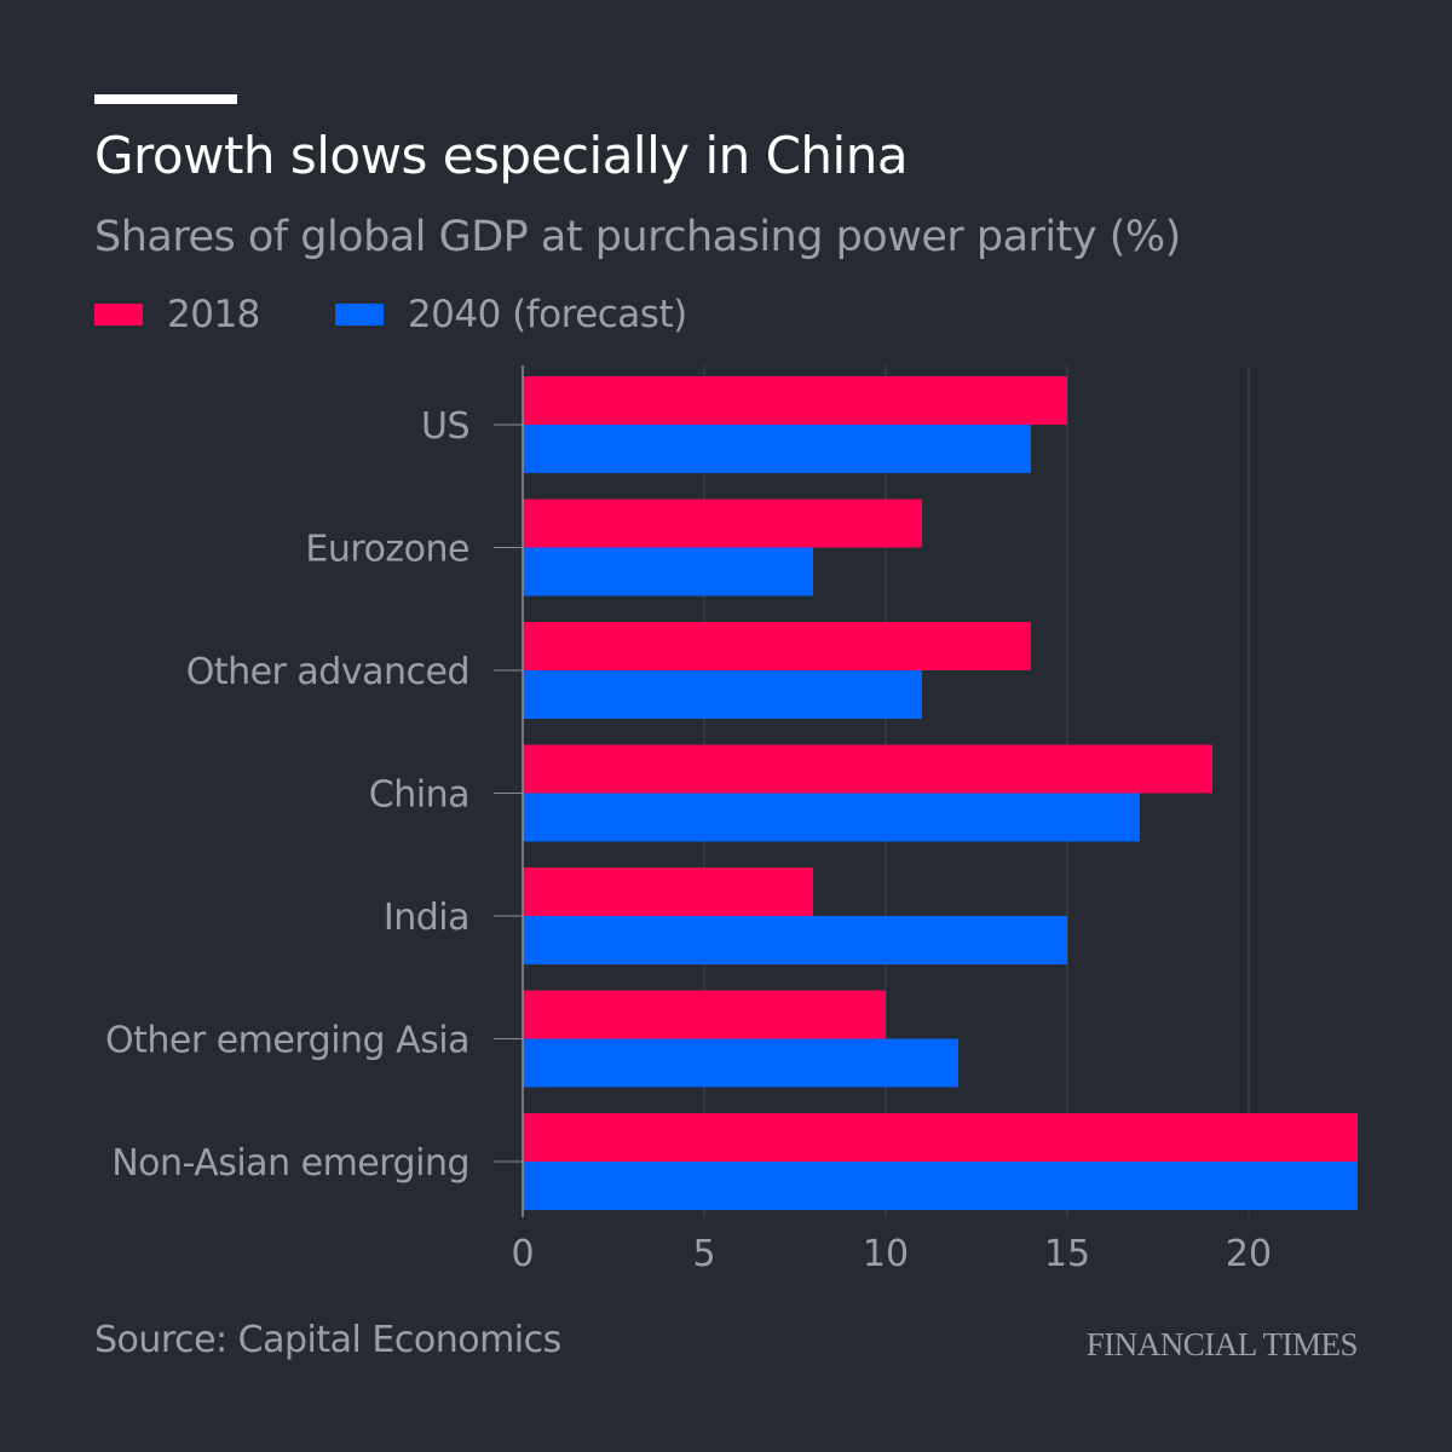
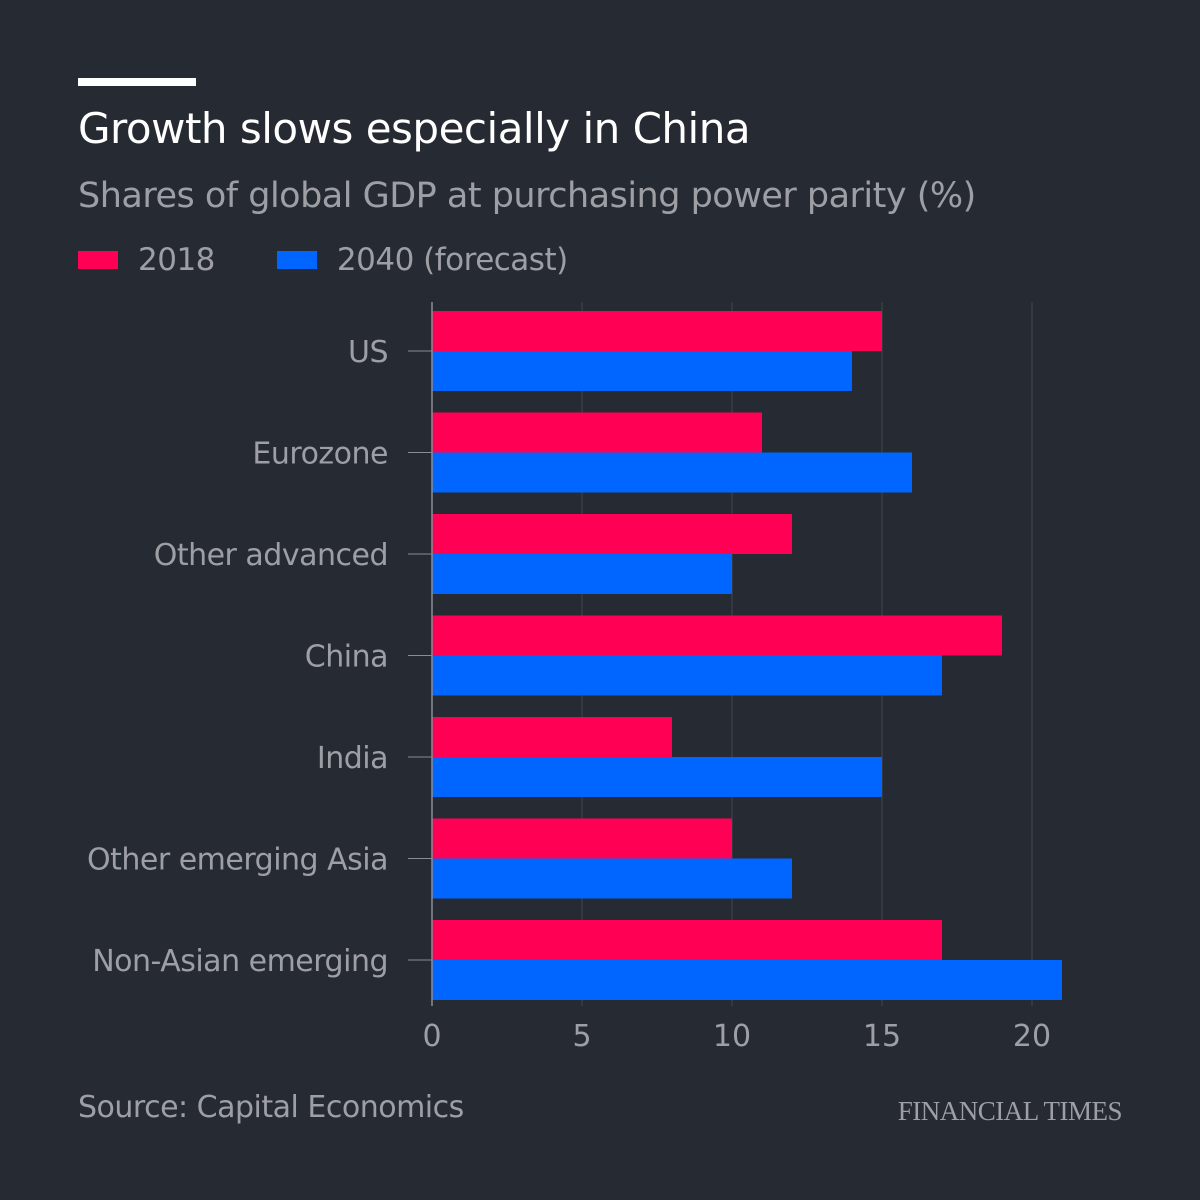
2040 (forecast)/Eurozone: 8 -> 16
2018/Other advanced: 14 -> 12
2040 (forecast)/Other advanced: 11 -> 10
2018/Non-Asian emerging: 23 -> 17
2040 (forecast)/Non-Asian emerging: 23 -> 21
